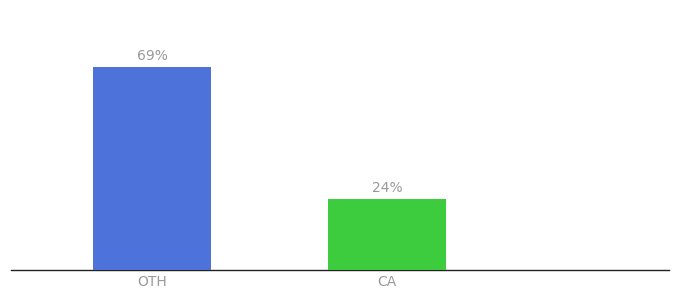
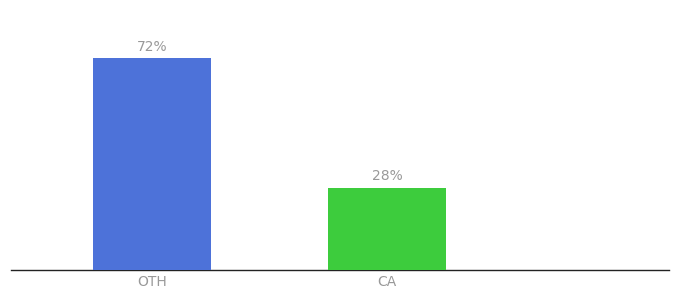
OTH: 69% -> 72%
CA: 24% -> 28%
